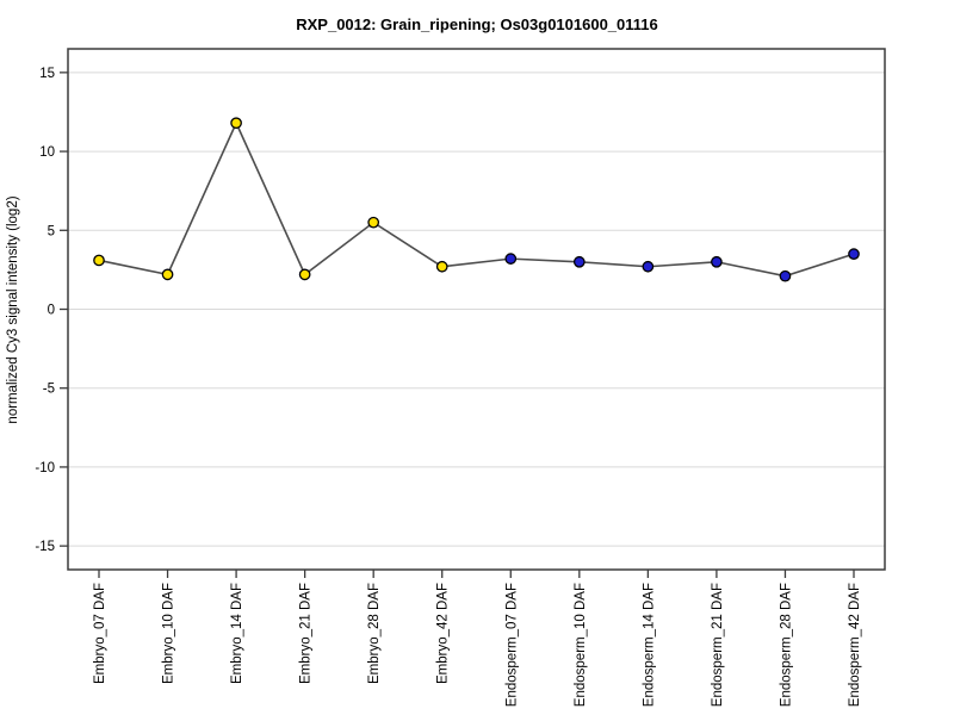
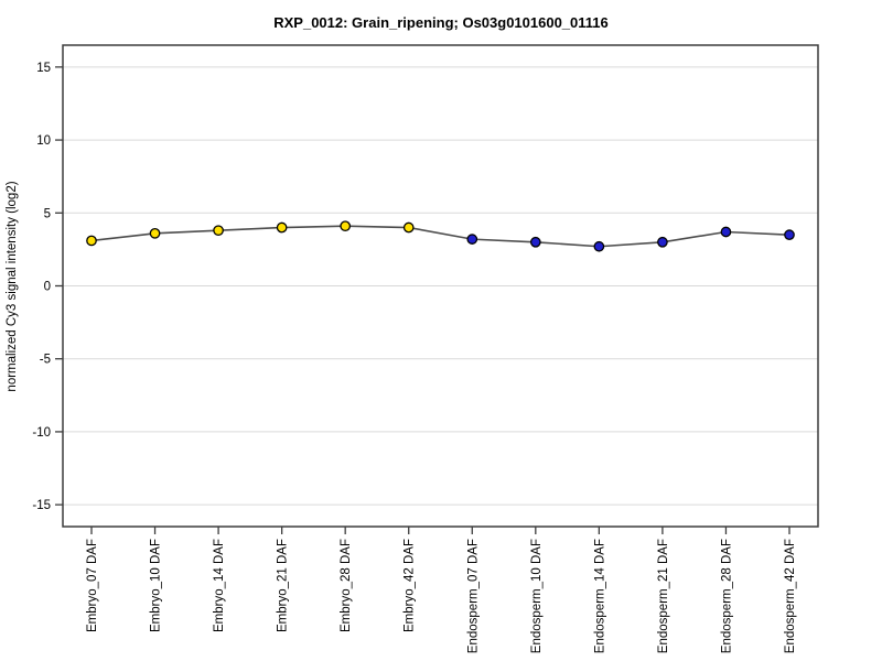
Embryo_10 DAF: 2.2 -> 3.6
Embryo_14 DAF: 11.8 -> 3.8
Embryo_21 DAF: 2.2 -> 4.0
Embryo_28 DAF: 5.5 -> 4.1
Embryo_42 DAF: 2.7 -> 4.0
Endosperm_28 DAF: 2.1 -> 3.7
